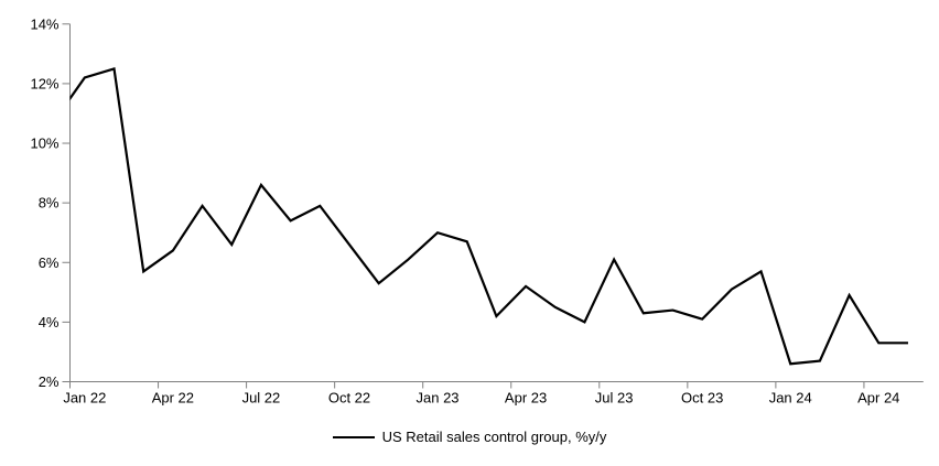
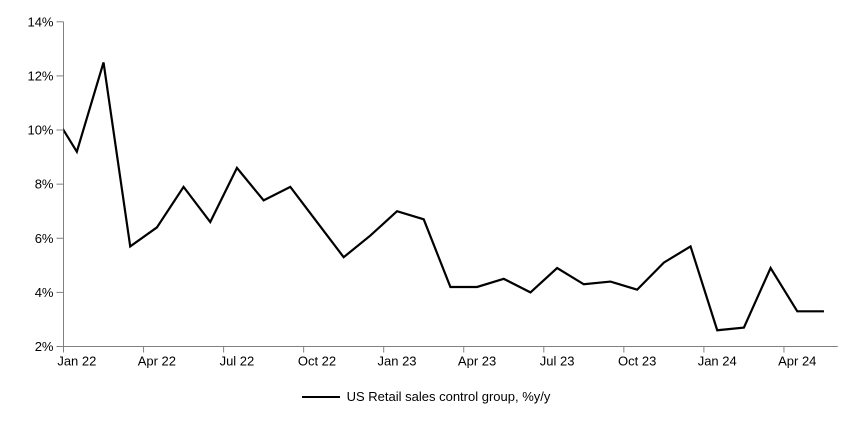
Jan 22: 12.2% -> 9.2%
Apr 23: 5.2% -> 4.2%
Jul 23: 6.1% -> 4.9%
